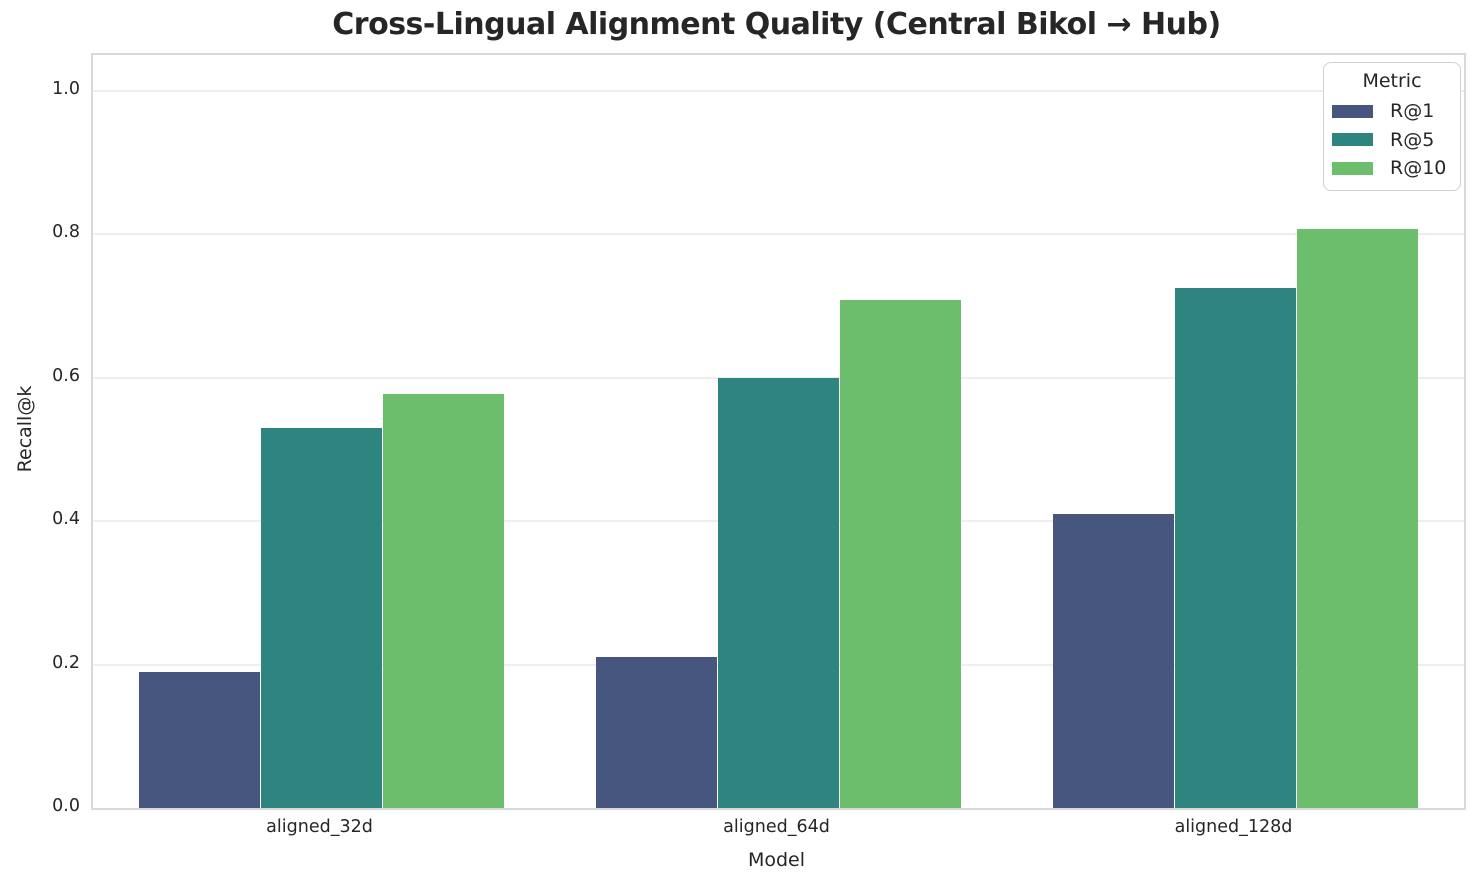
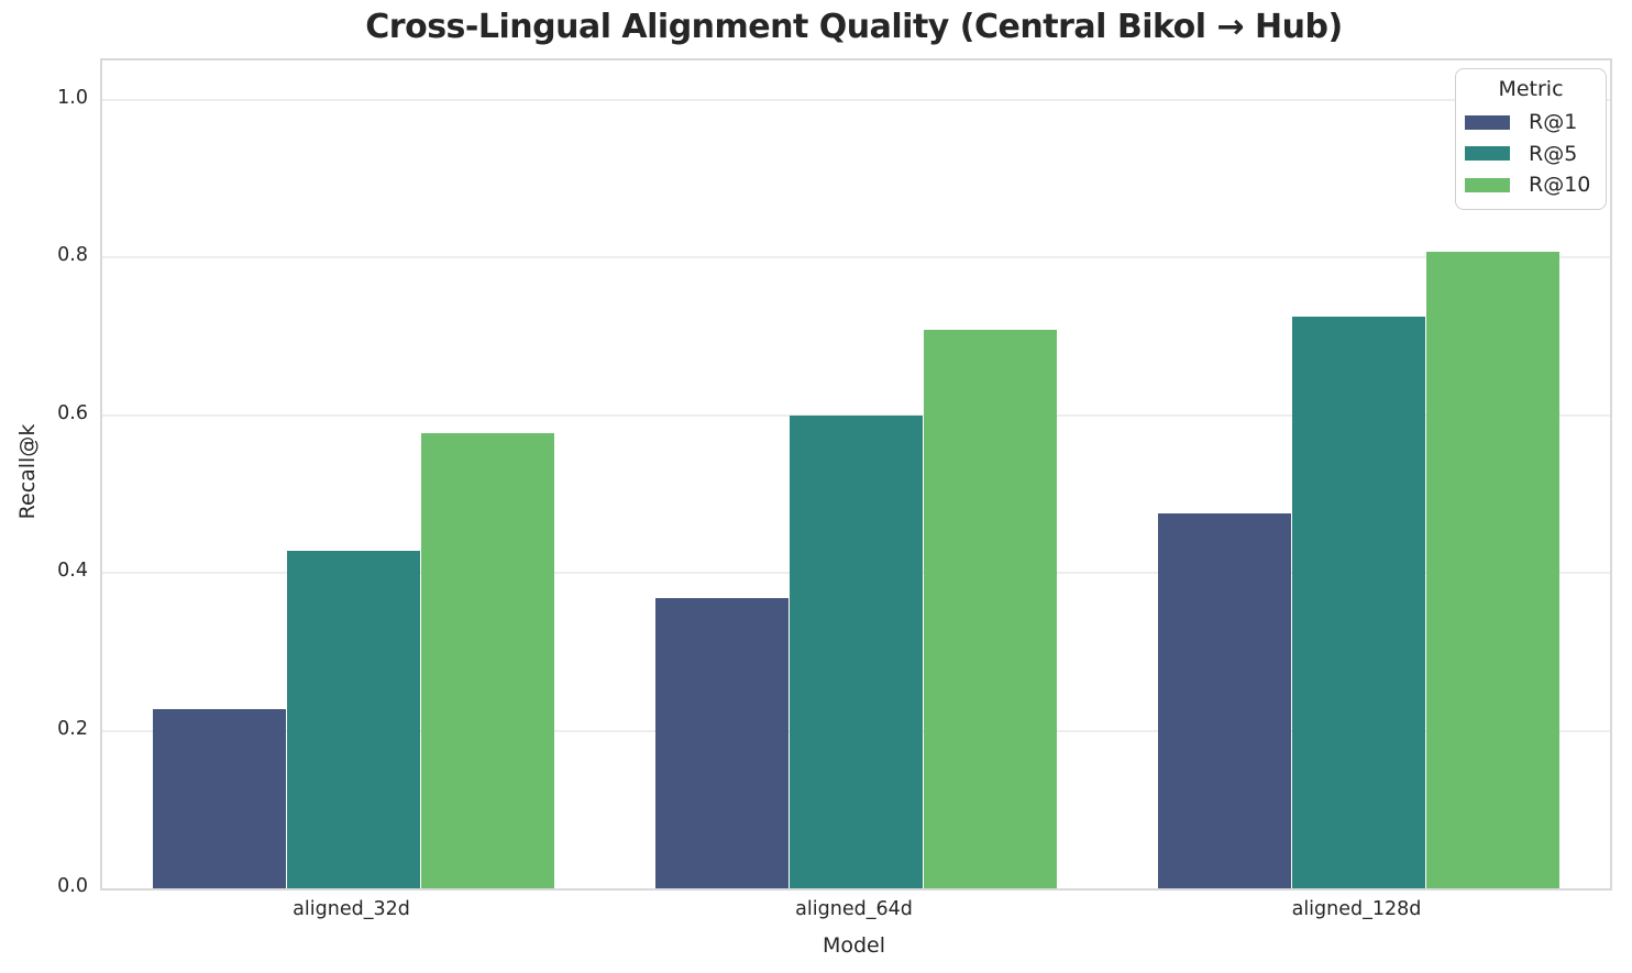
R@1/aligned_32d: 0.19 -> 0.23
R@5/aligned_32d: 0.53 -> 0.43
R@1/aligned_64d: 0.21 -> 0.37
R@1/aligned_128d: 0.41 -> 0.48
